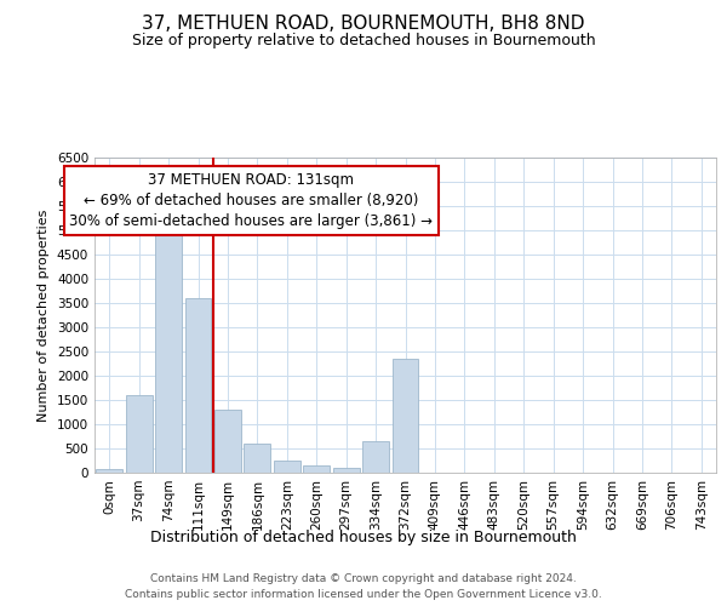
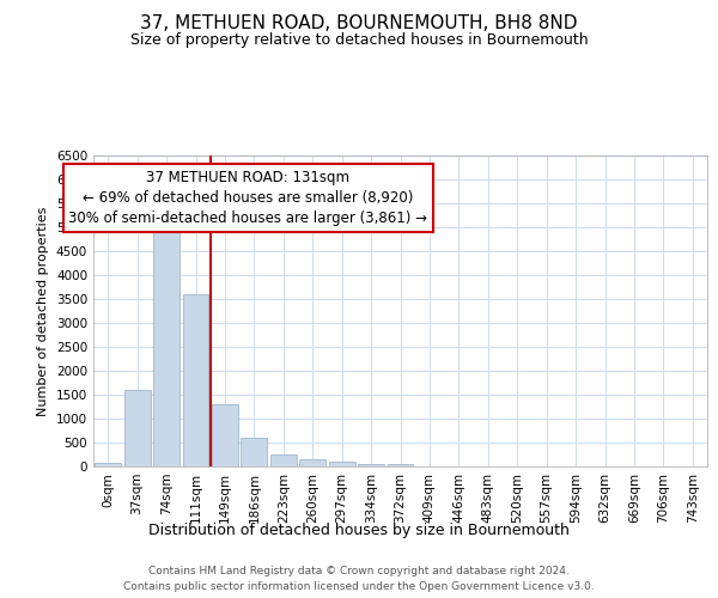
334sqm: 650 -> 50
372sqm: 2350 -> 50
